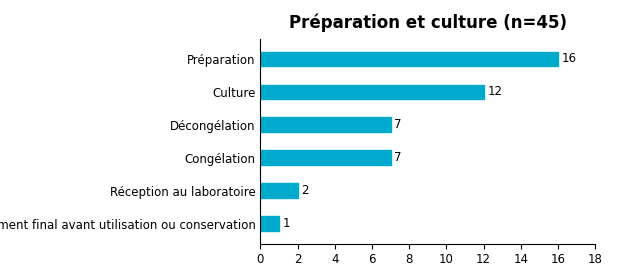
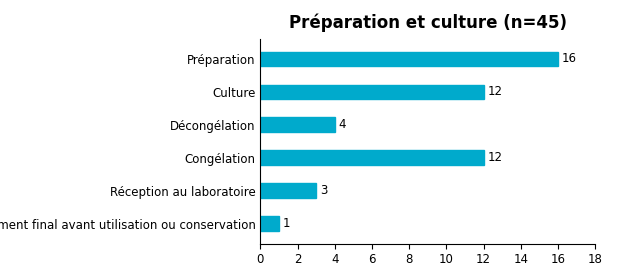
Décongélation: 7 -> 4
Congélation: 7 -> 12
Réception au laboratoire: 2 -> 3
